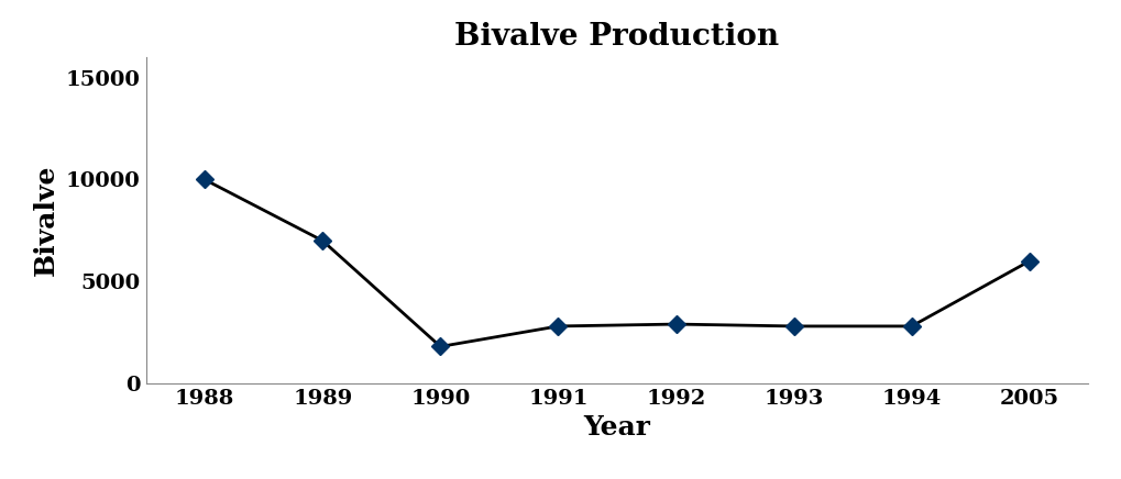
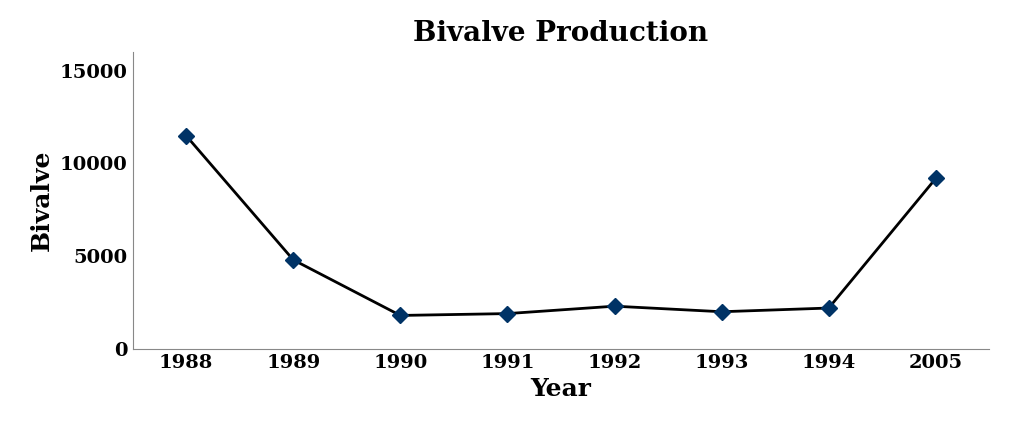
1988: 10000 -> 11500
1989: 7000 -> 4800
1991: 2800 -> 1900
1992: 2900 -> 2300
1993: 2800 -> 2000
1994: 2800 -> 2200
2005: 6000 -> 9200
